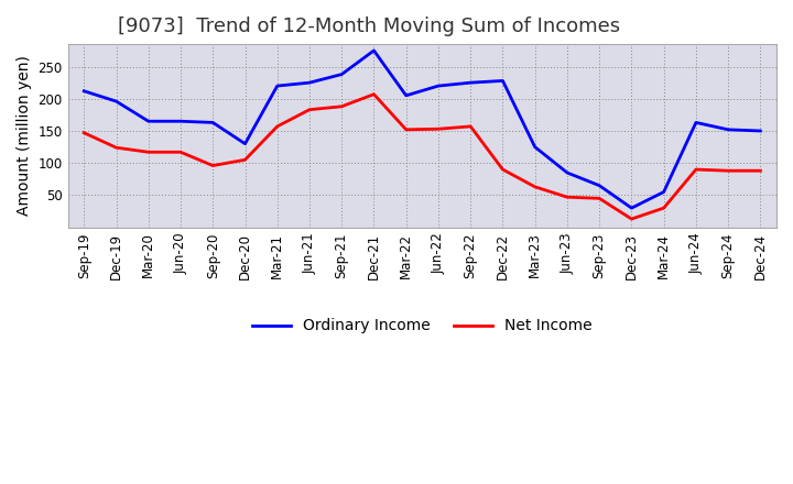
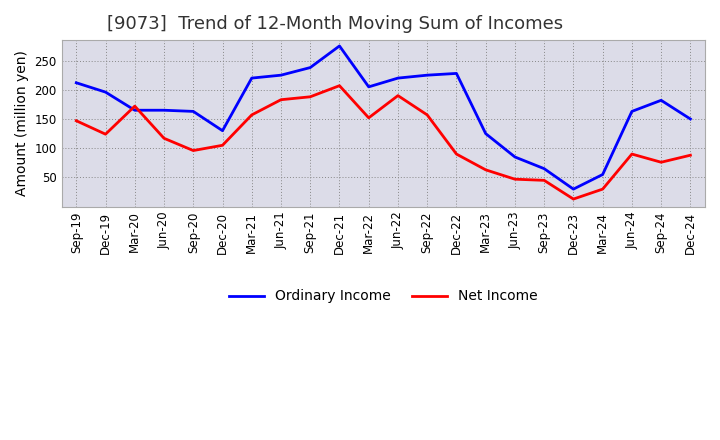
Net Income/Mar-20: 117 -> 172
Net Income/Jun-22: 153 -> 190
Ordinary Income/Sep-24: 152 -> 182
Net Income/Sep-24: 88 -> 76
